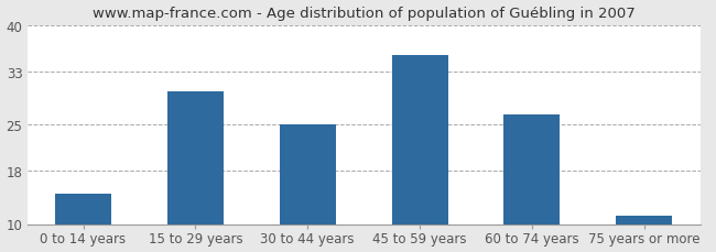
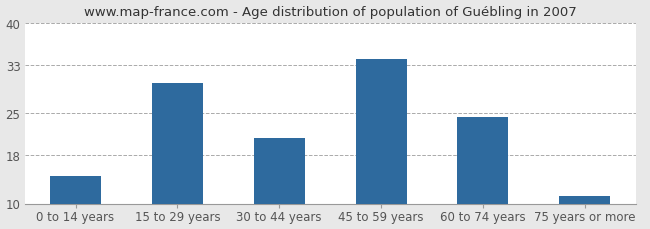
30 to 44 years: 25.0 -> 20.8
45 to 59 years: 35.5 -> 34.0
60 to 74 years: 26.5 -> 24.4
